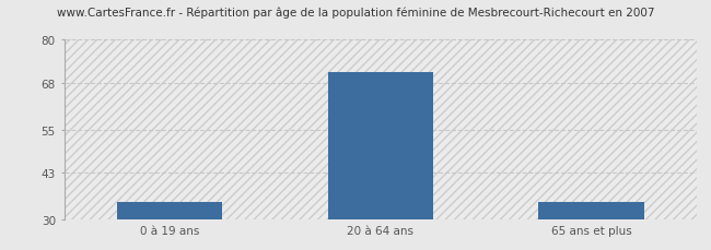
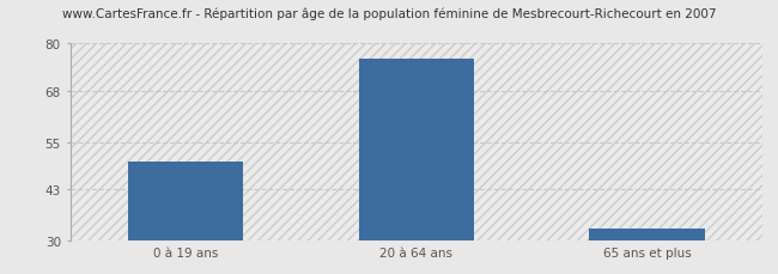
0 à 19 ans: 35 -> 50
20 à 64 ans: 71 -> 76
65 ans et plus: 35 -> 33
